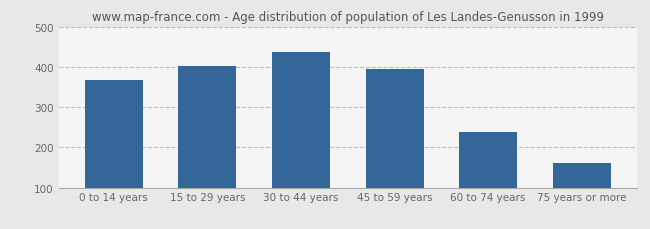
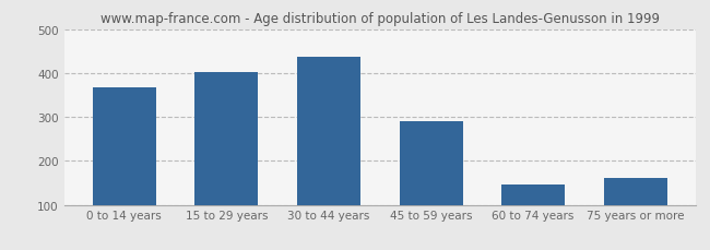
45 to 59 years: 395 -> 290
60 to 74 years: 237 -> 145
